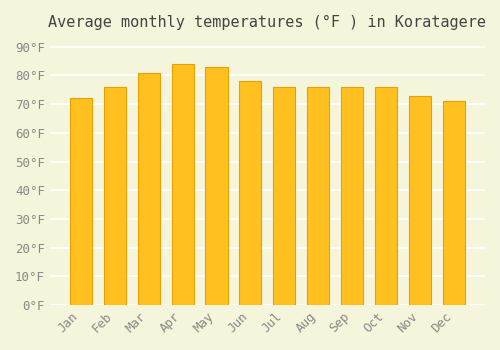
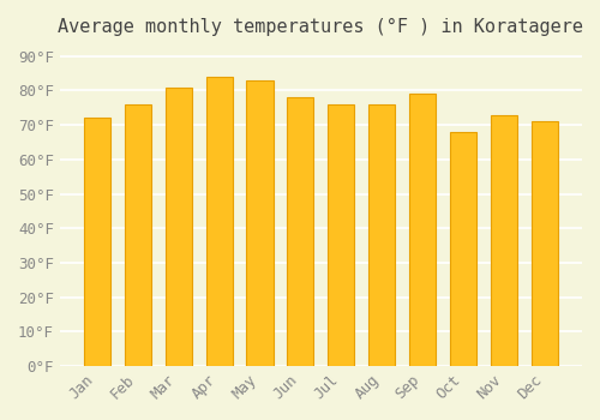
Sep: 76°F -> 79°F
Oct: 76°F -> 68°F
